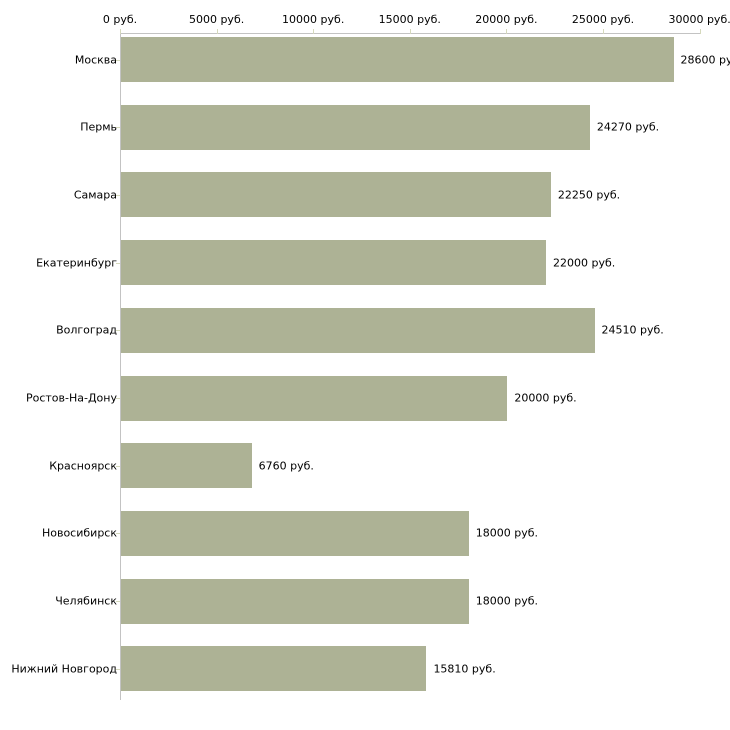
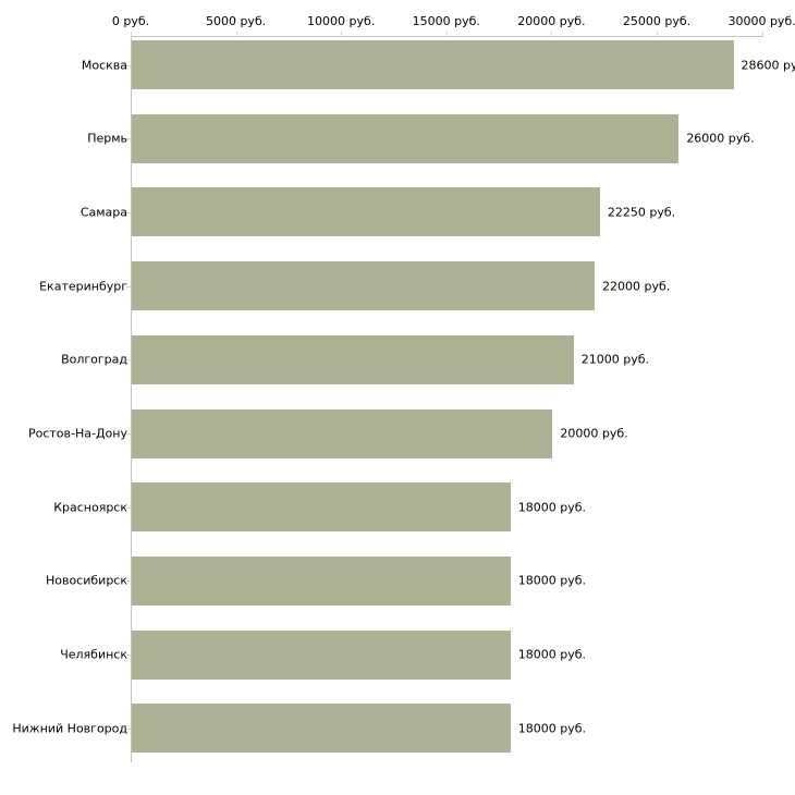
Пермь: 24270 -> 26000
Волгоград: 24510 -> 21000
Красноярск: 6760 -> 18000
Нижний Новгород: 15810 -> 18000
